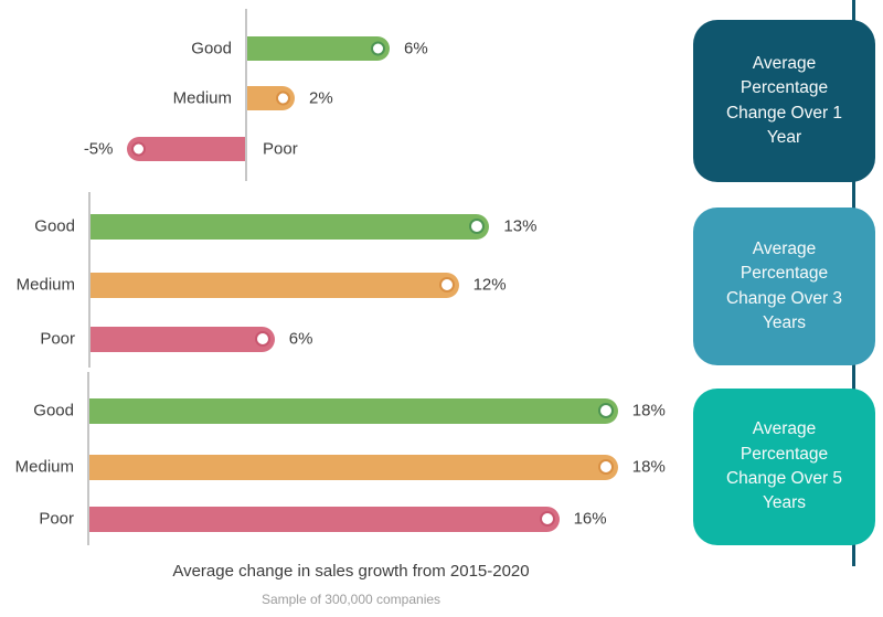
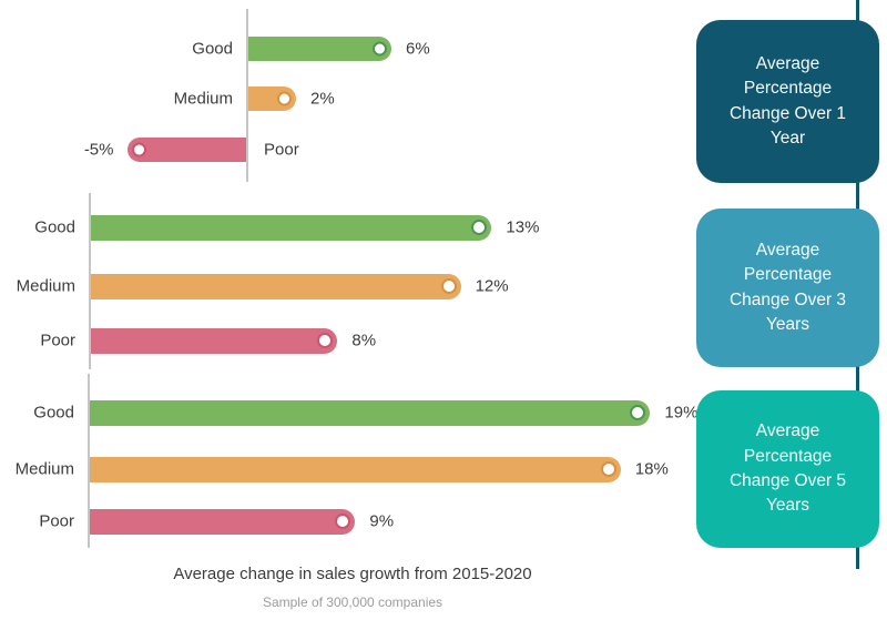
Average Percentage Change Over 3 Years/Poor: 6% -> 8%
Average Percentage Change Over 5 Years/Good: 18% -> 19%
Average Percentage Change Over 5 Years/Poor: 16% -> 9%
